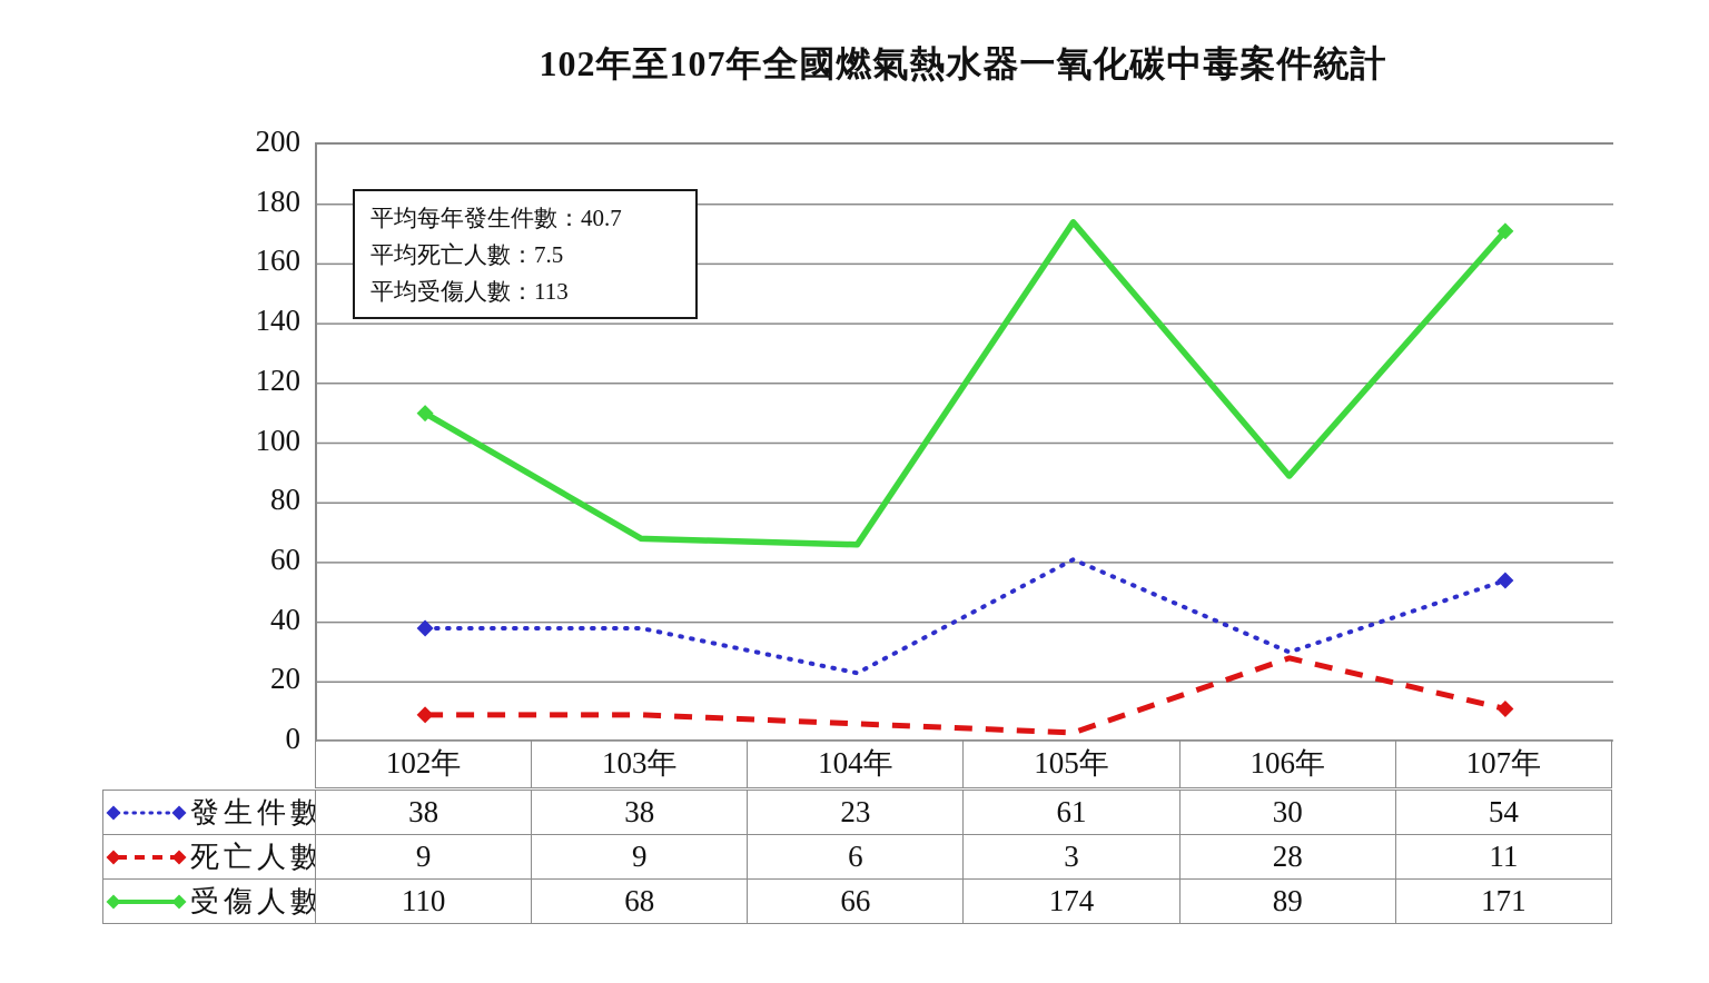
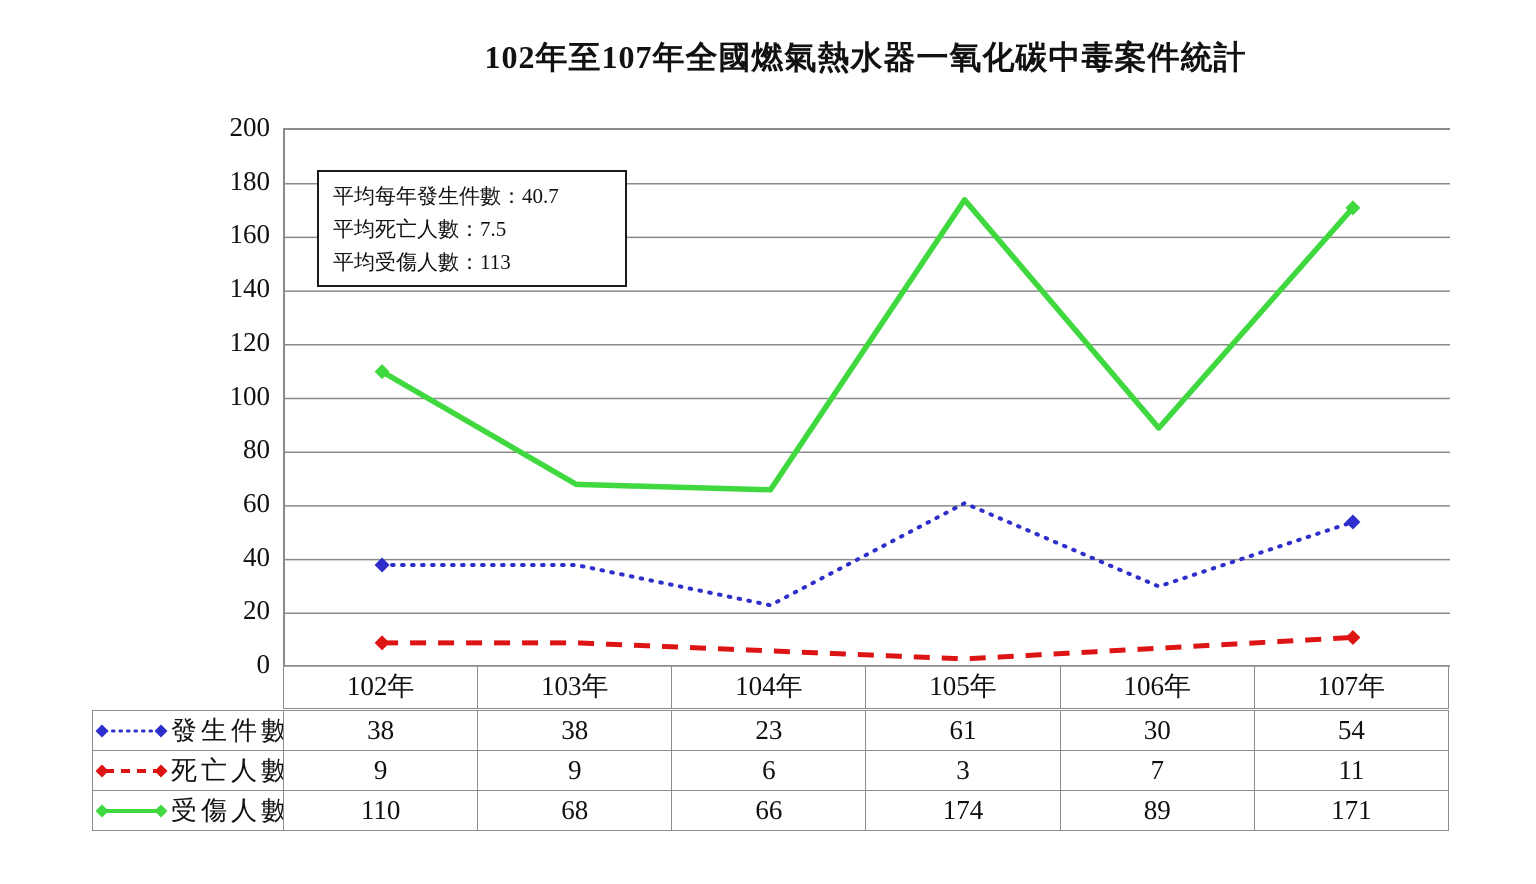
死亡人數/106年: 28 -> 7
